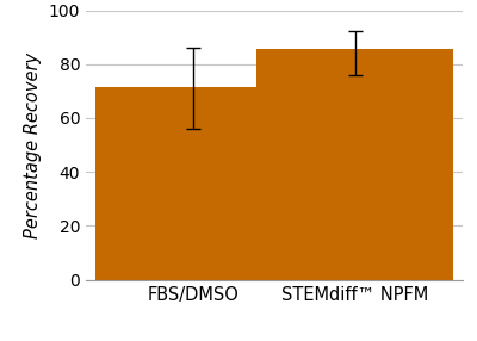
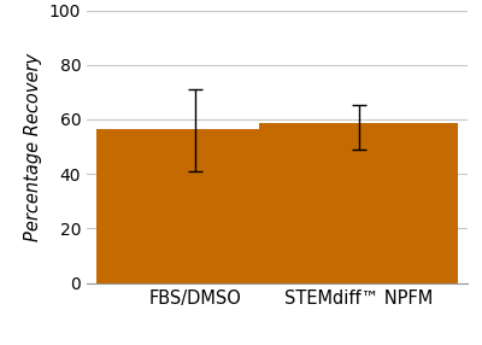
FBS/DMSO: 71.5 -> 56.5
STEMdiff™ NPFM: 85.5 -> 58.5
